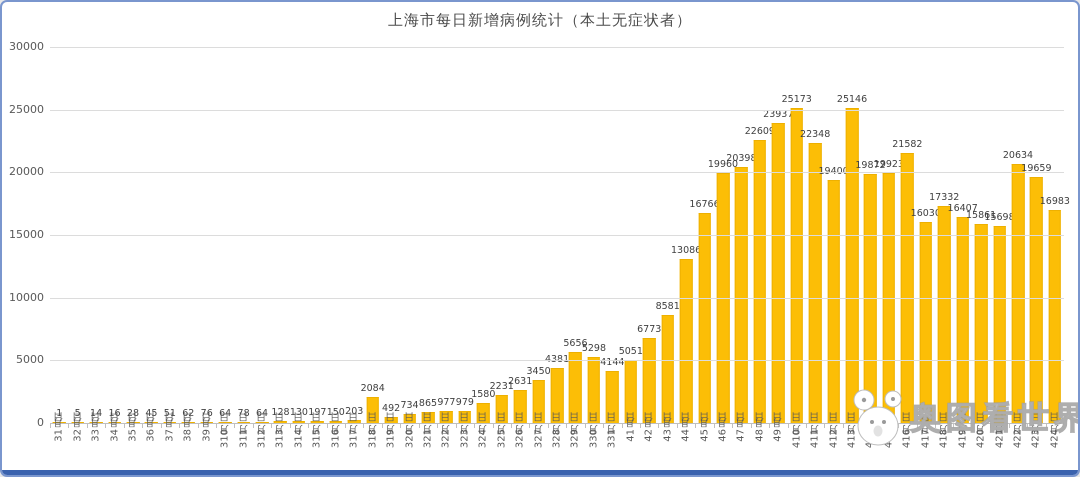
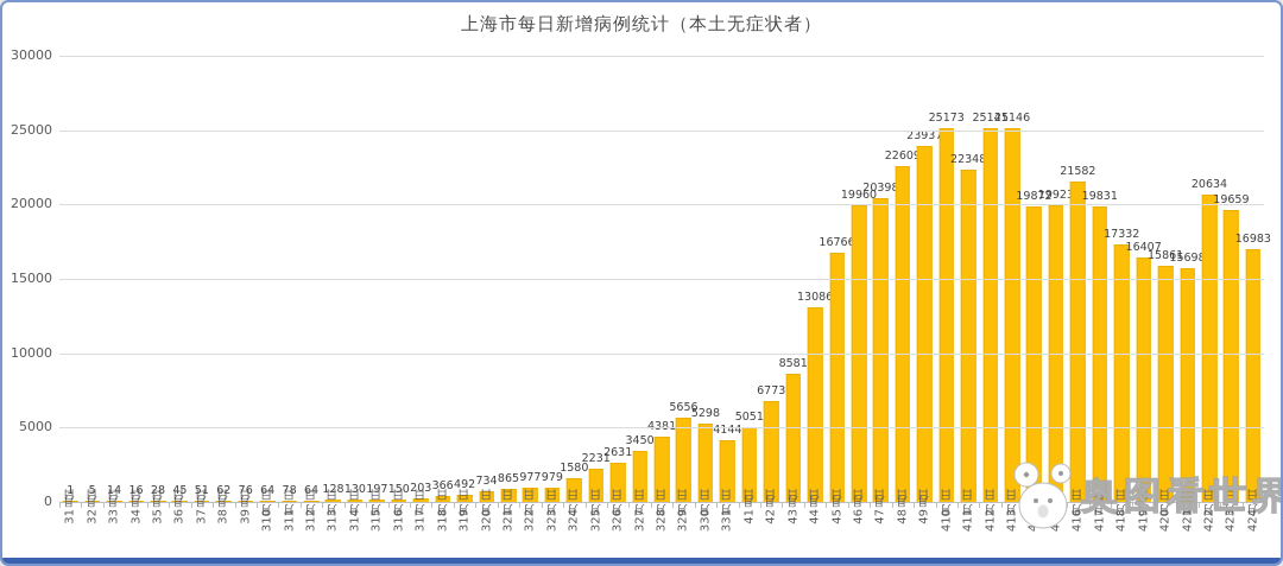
3月18日: 2084 -> 366
4月12日: 19400 -> 25141
4月17日: 16030 -> 19831
